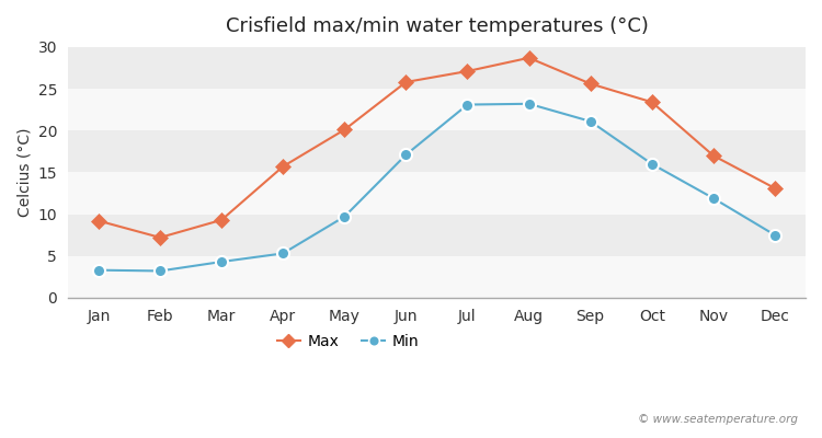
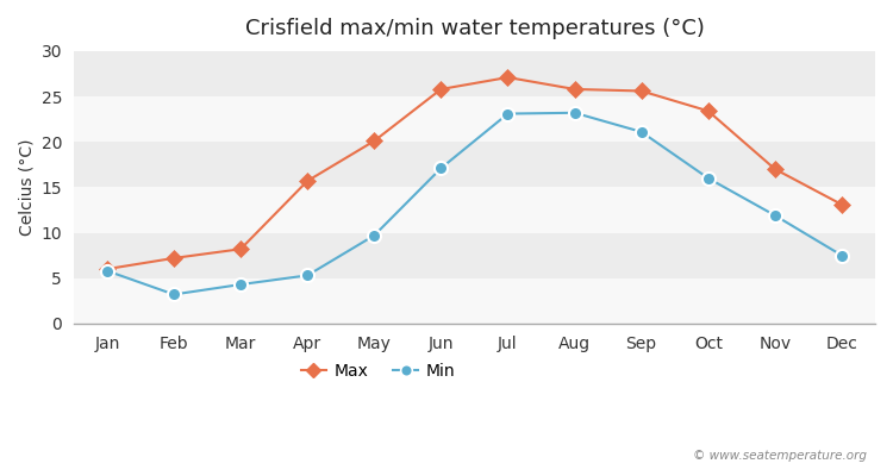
Max/Jan: 9.2 -> 6.0
Min/Jan: 3.3 -> 5.8
Max/Mar: 9.3 -> 8.2
Max/Aug: 28.7 -> 25.8
